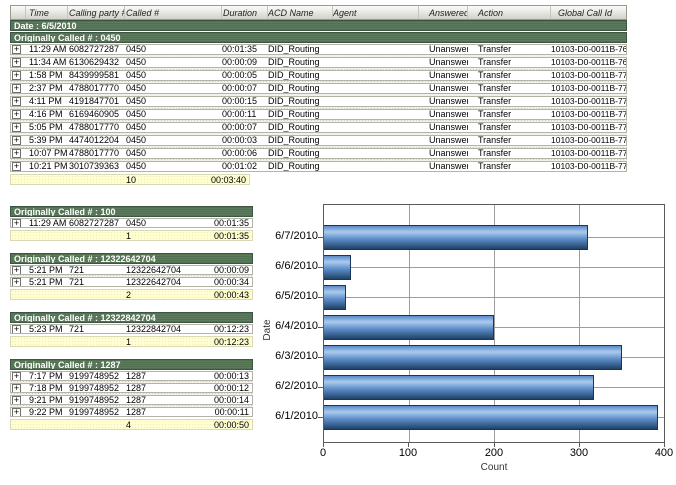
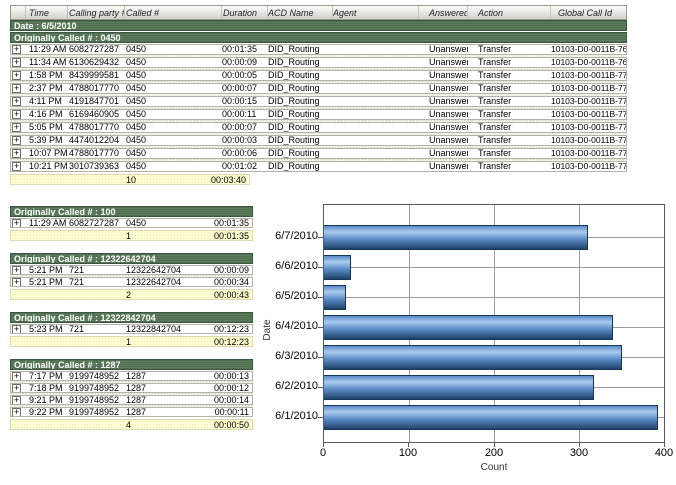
6/4/2010: 200 -> 340
